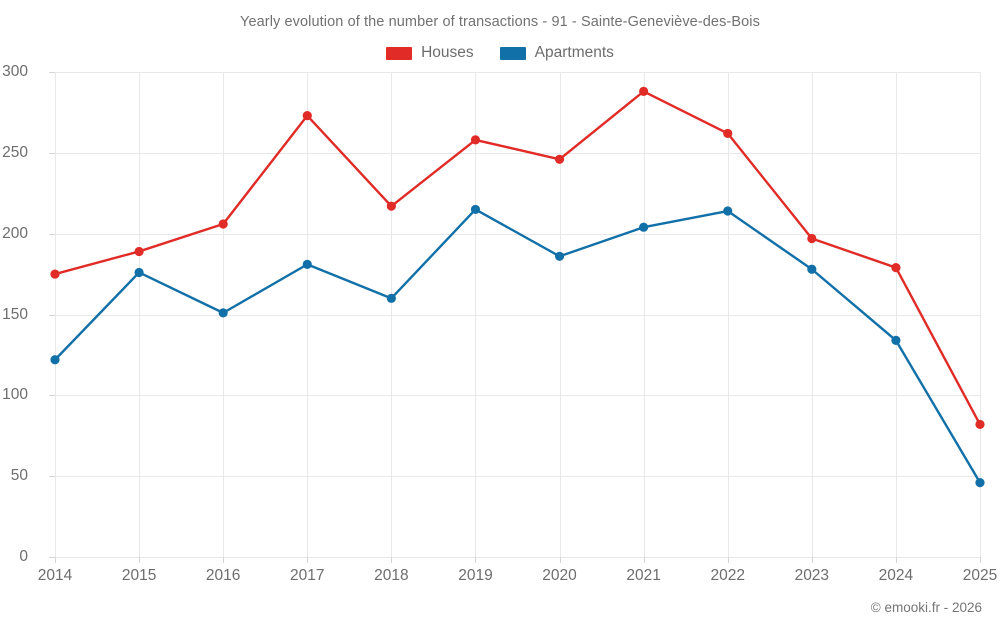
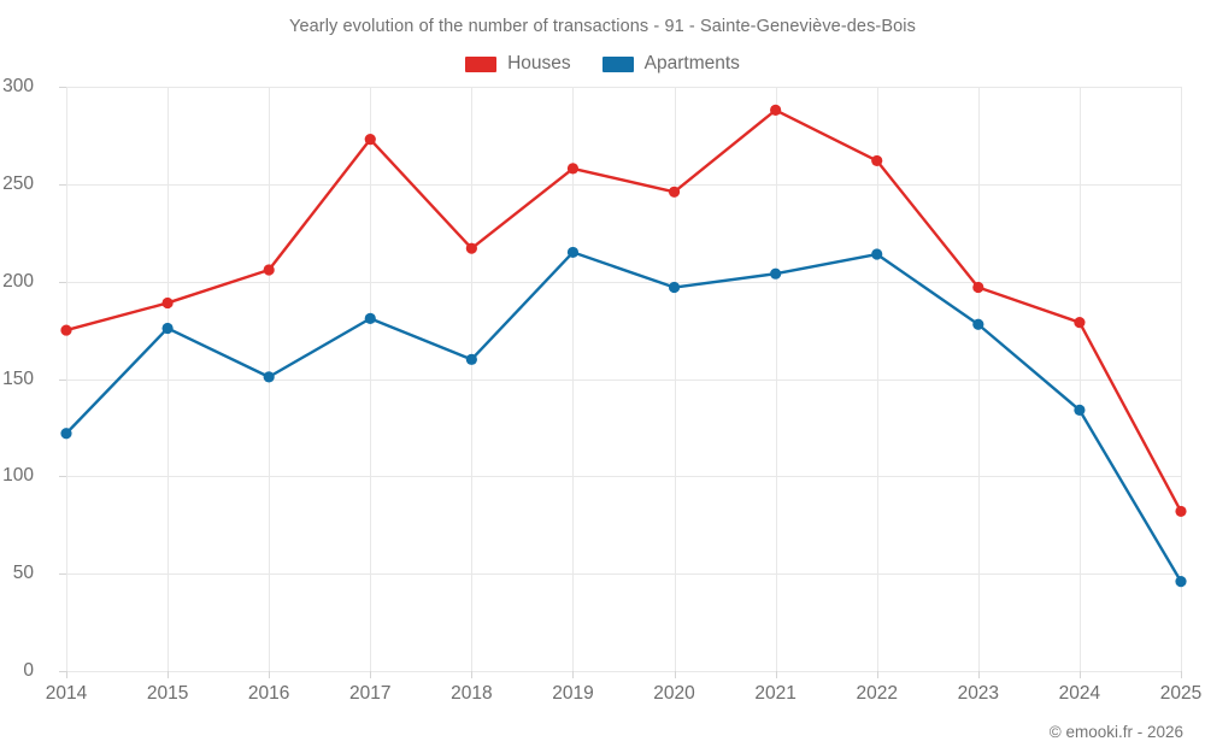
Apartments/2020: 186 -> 197
